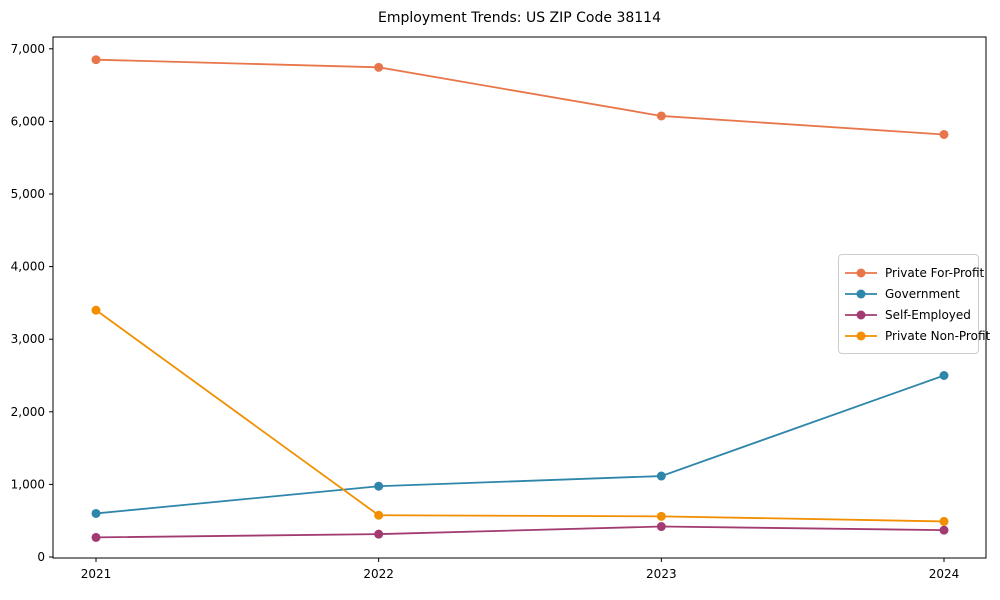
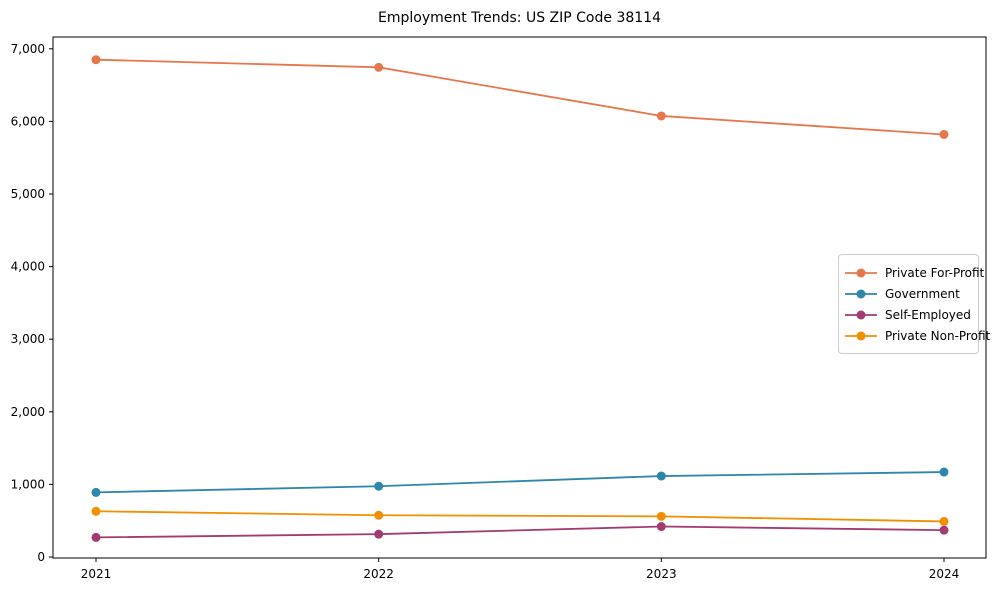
Government/2021: 600 -> 900
Private Non-Profit/2021: 3400 -> 600
Government/2024: 2500 -> 1200
